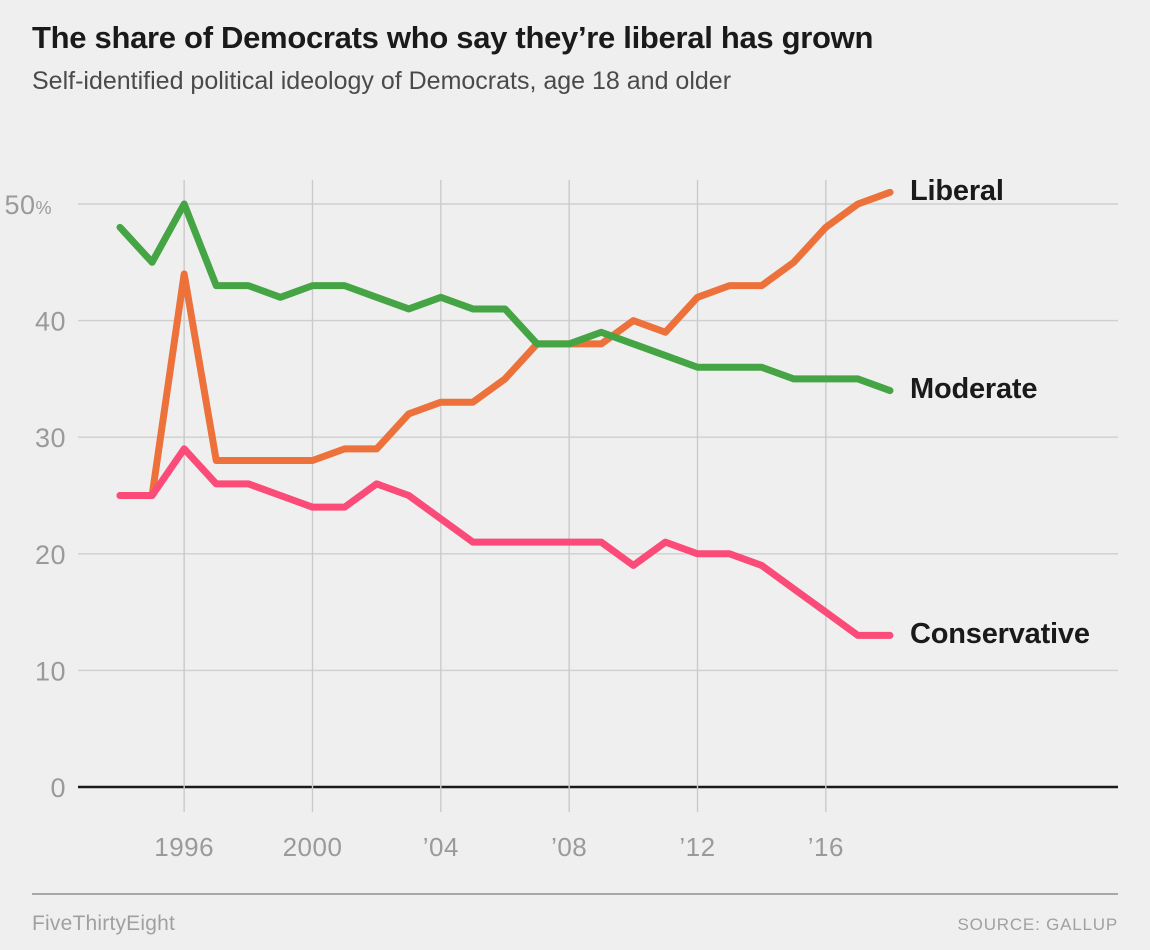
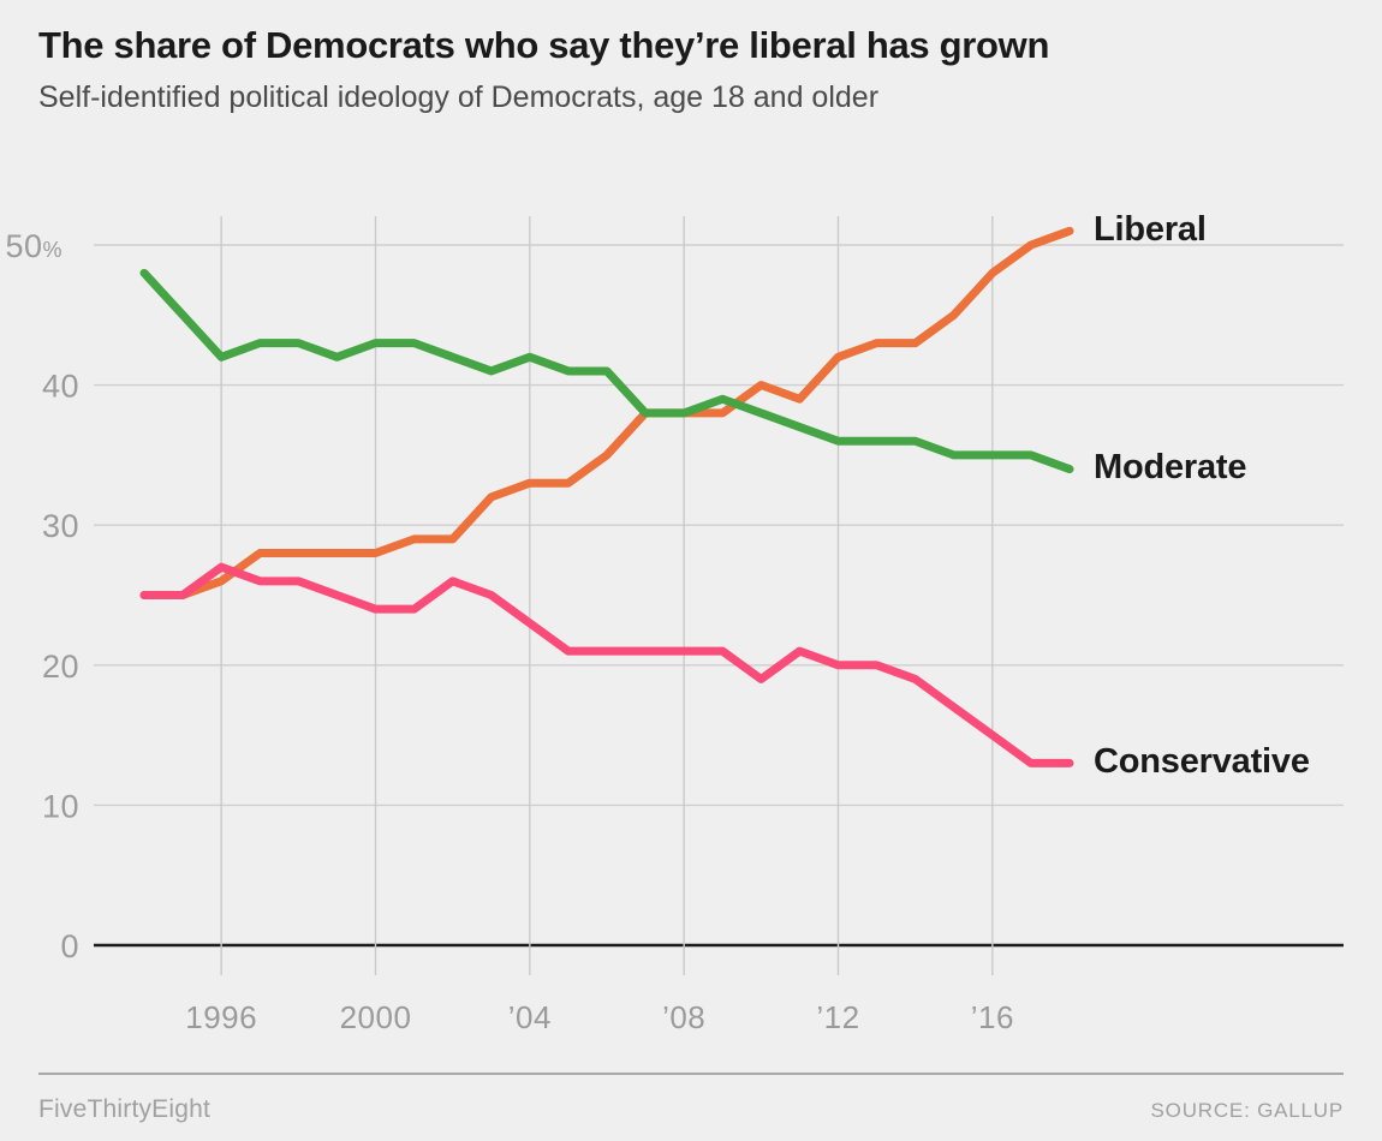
Liberal/1996: 44 -> 26
Moderate/1996: 50 -> 42
Conservative/1996: 29 -> 27
